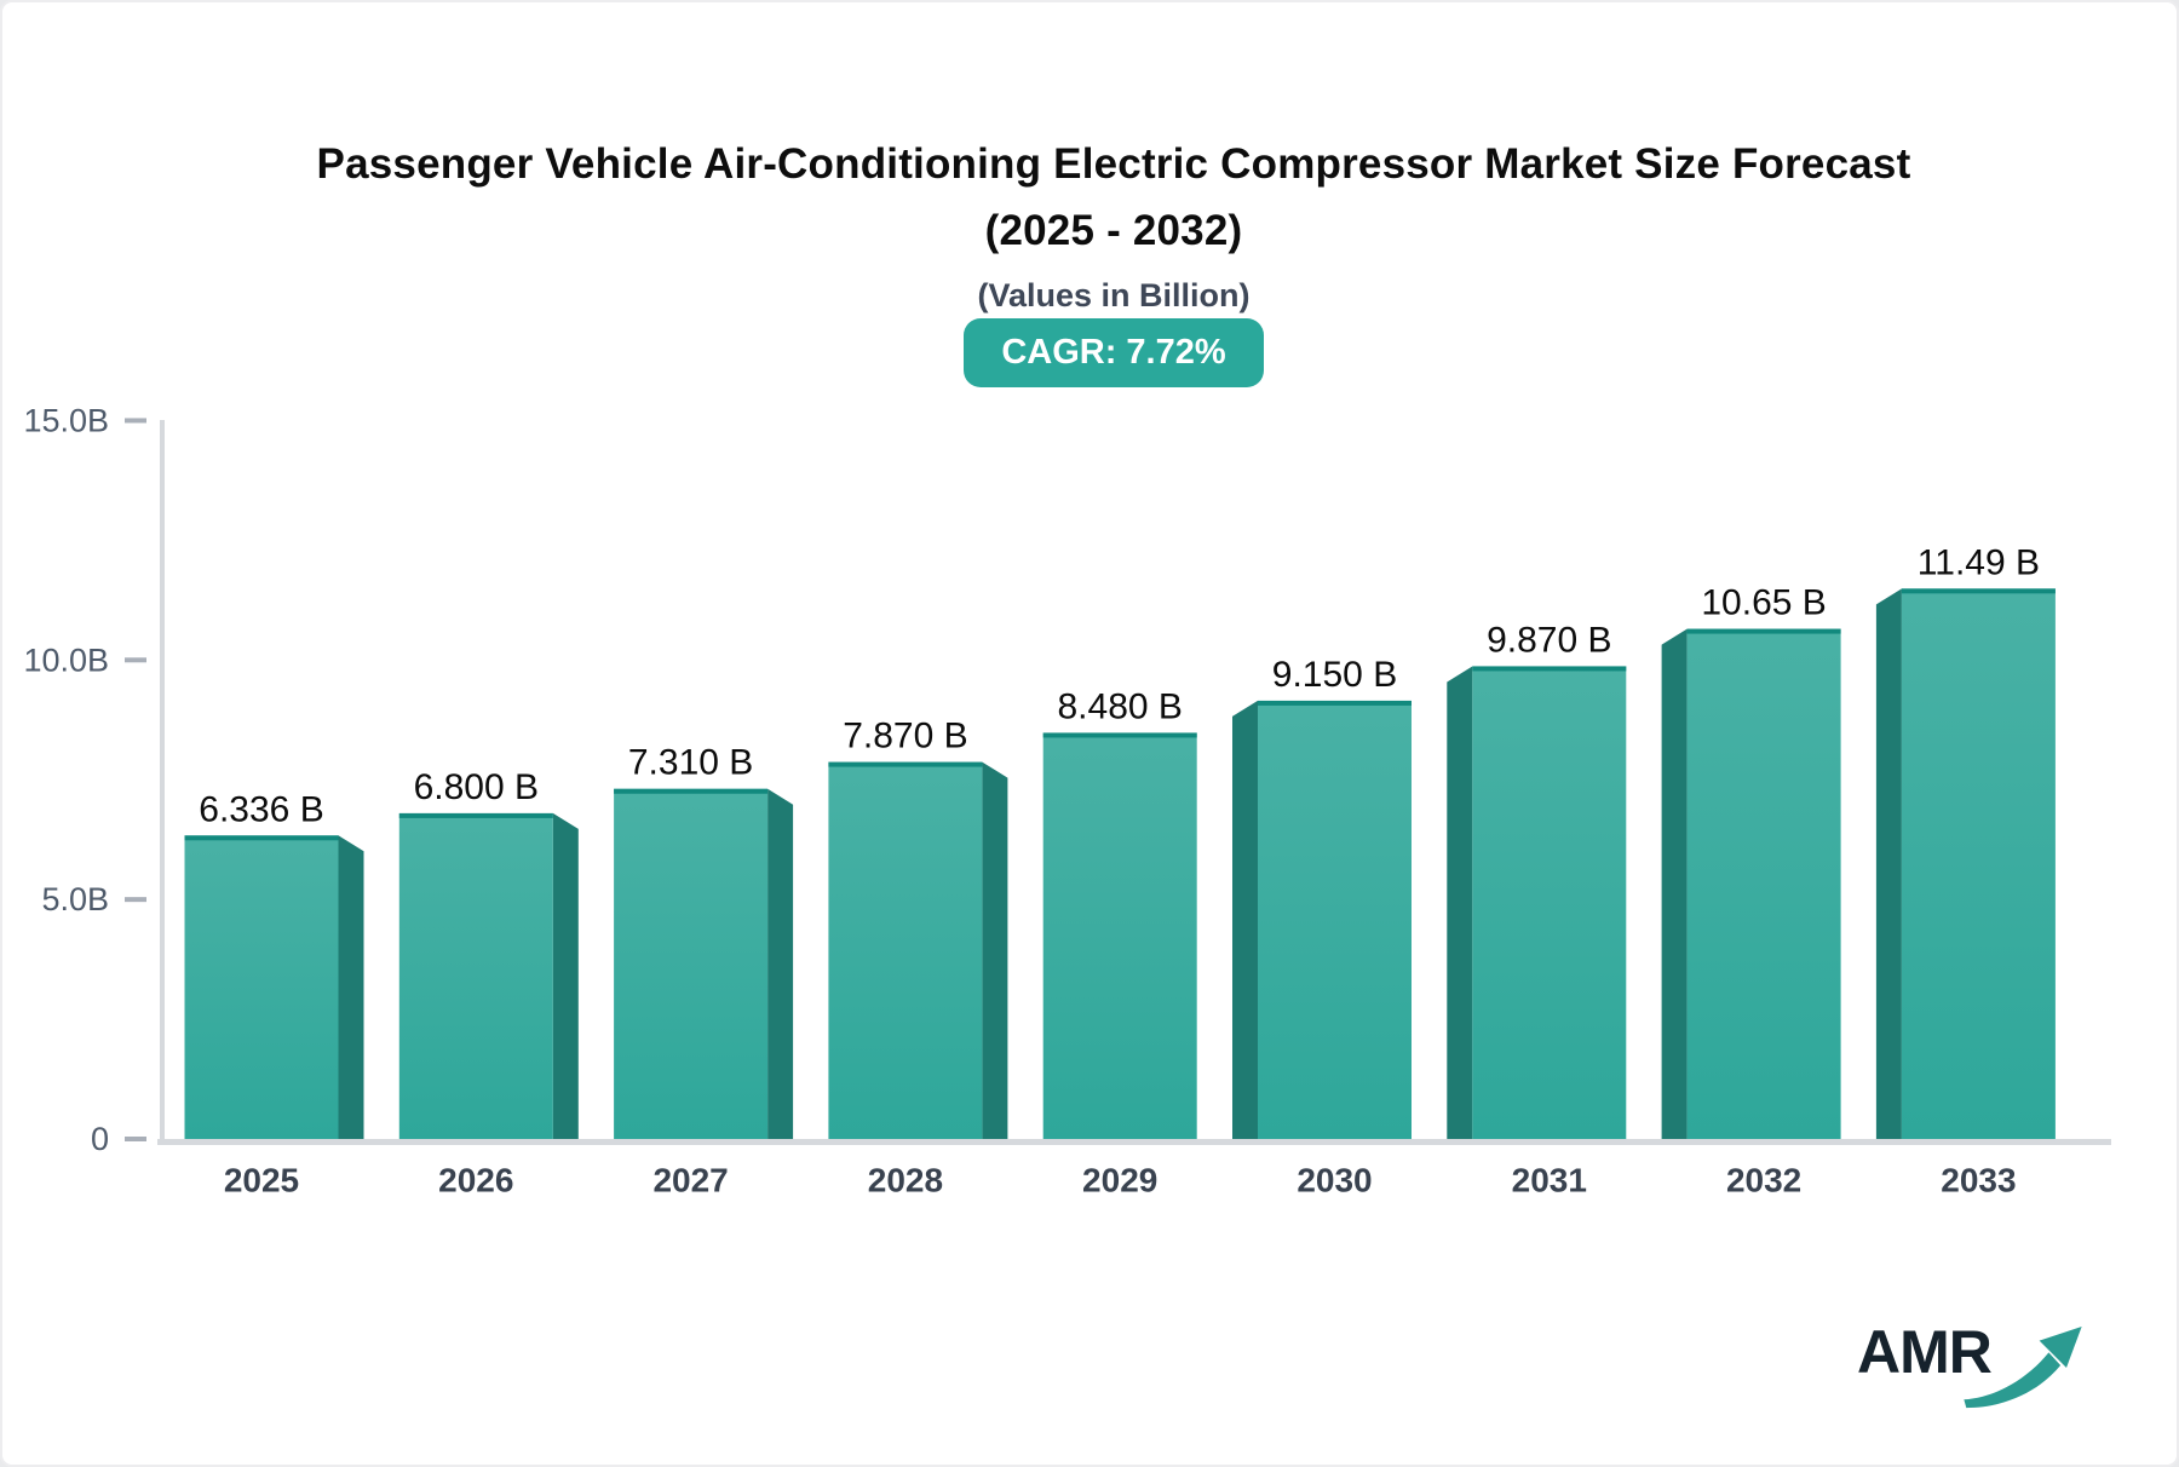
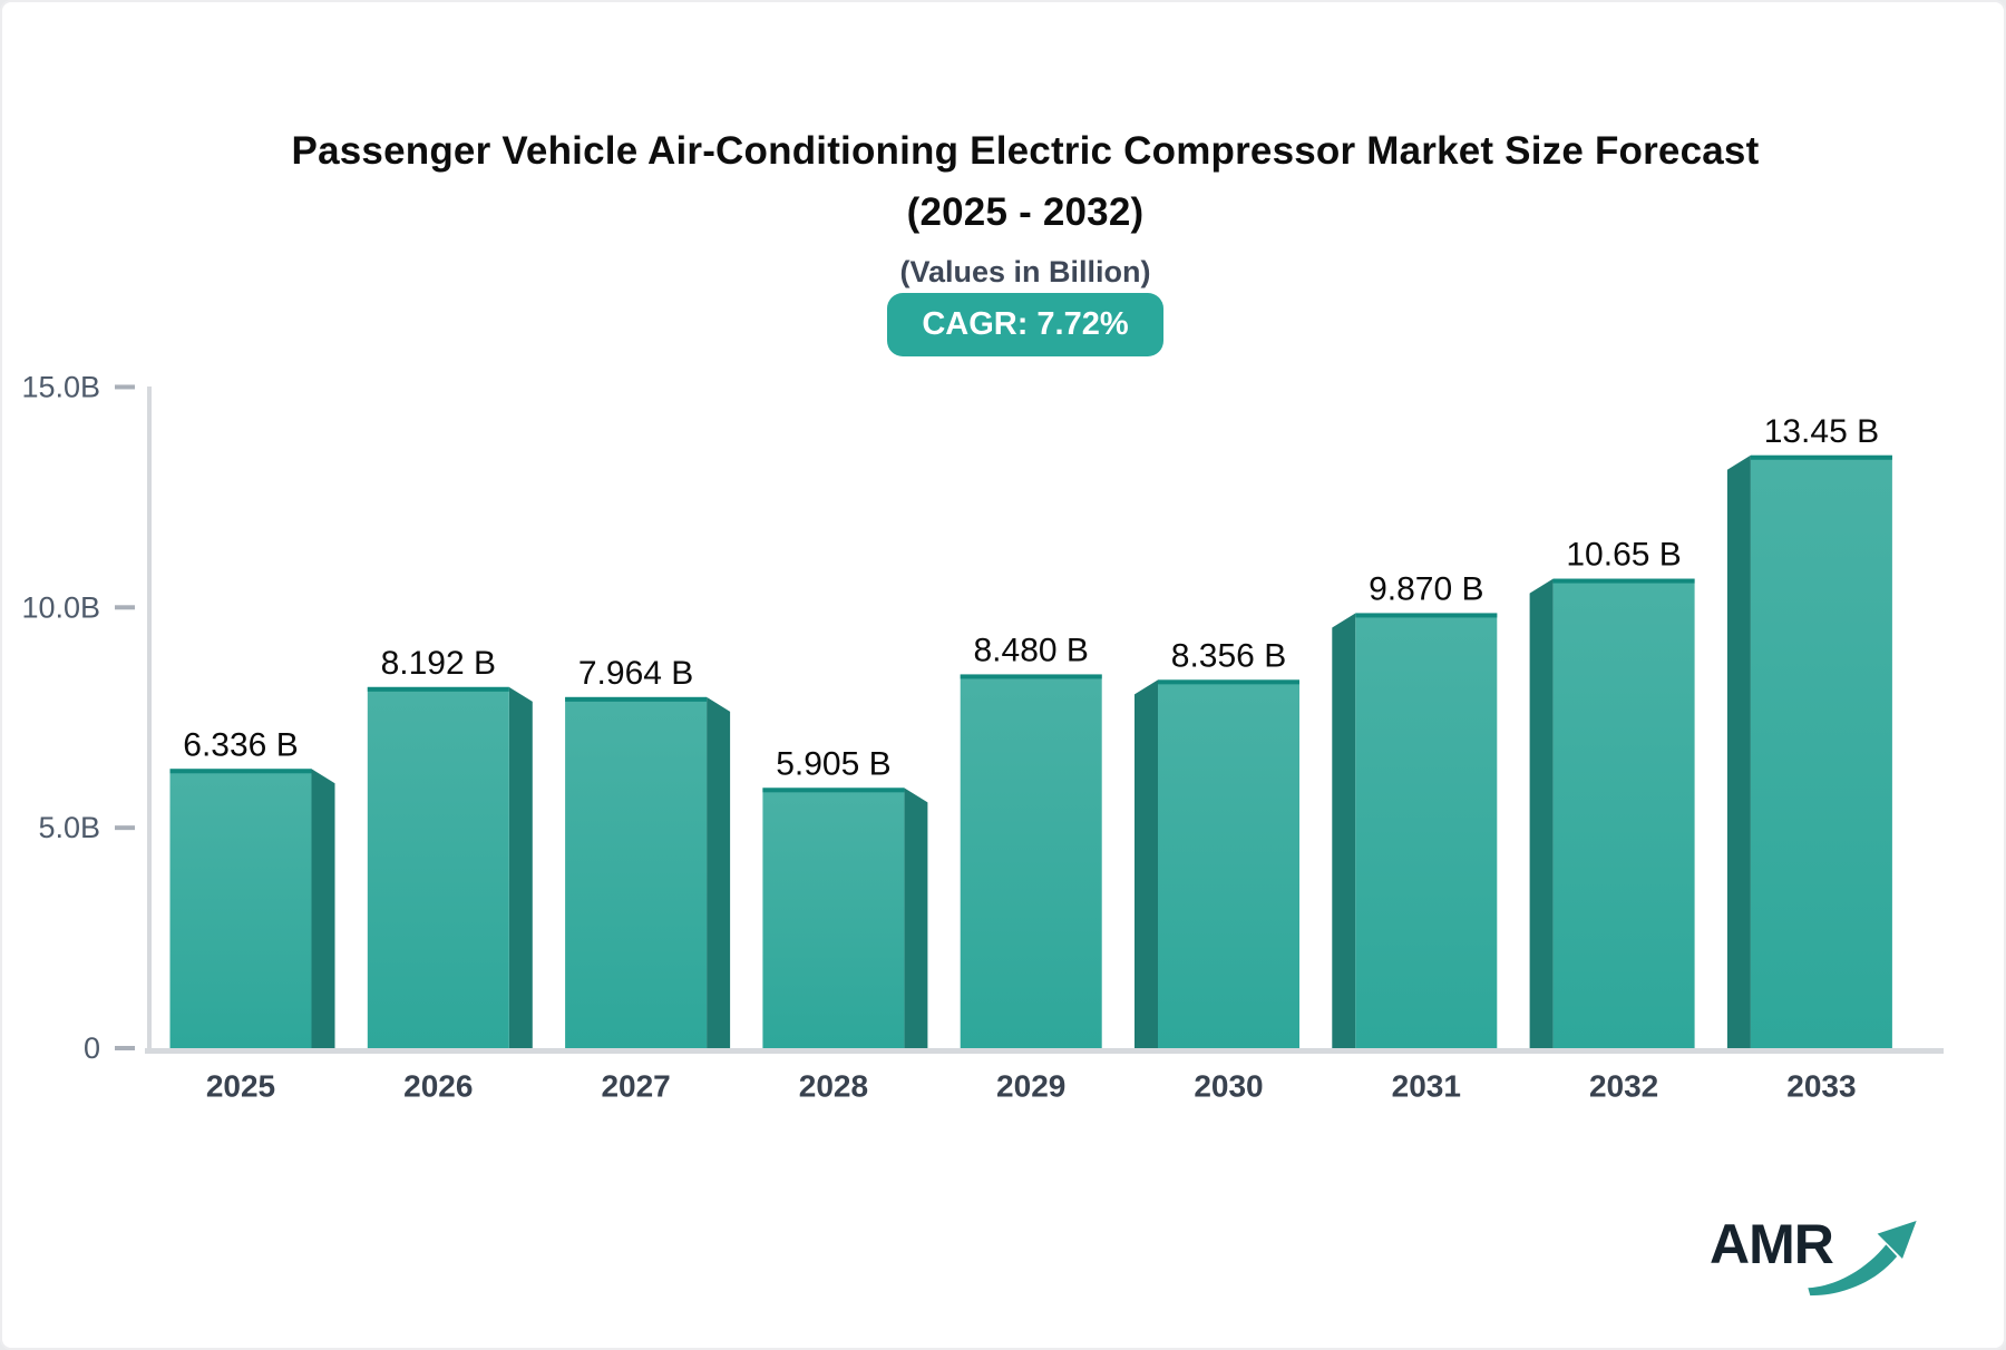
2026: 6.800 -> 8.192
2027: 7.310 -> 7.964
2028: 7.870 -> 5.905
2030: 9.150 -> 8.356
2033: 11.49 -> 13.45
